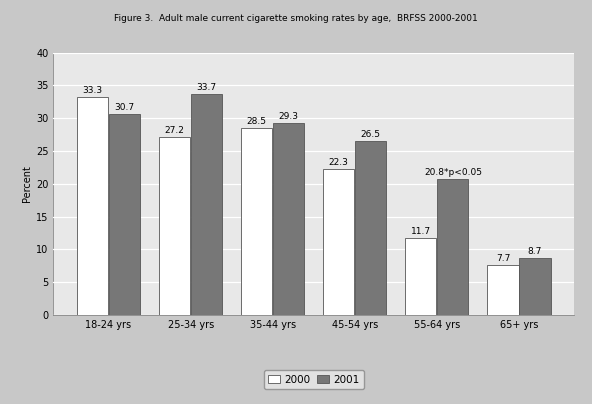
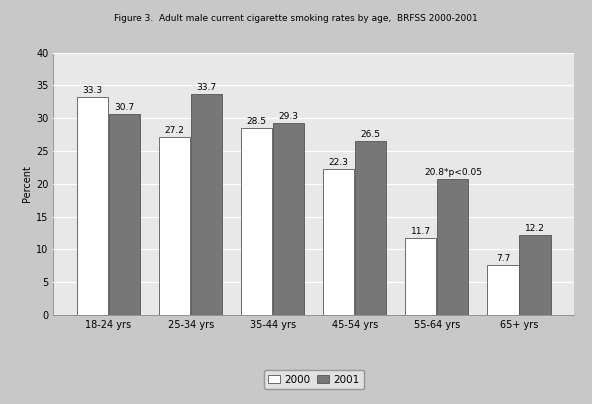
2001/65+ yrs: 8.7 -> 12.2
